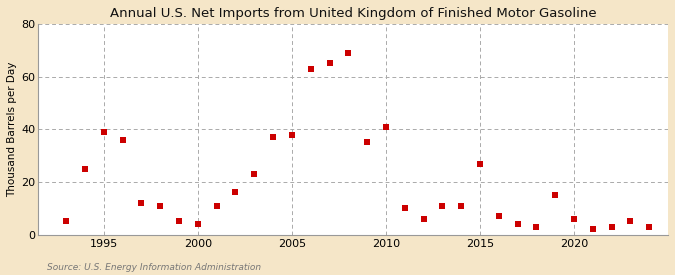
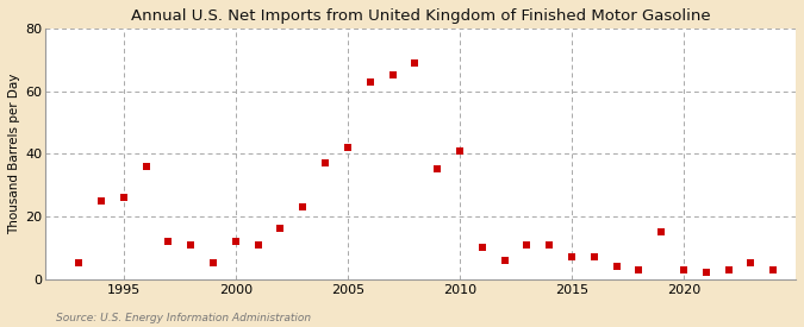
1995: 39 -> 26
2000: 4 -> 12
2005: 38 -> 42
2015: 27 -> 7
2020: 6 -> 3
